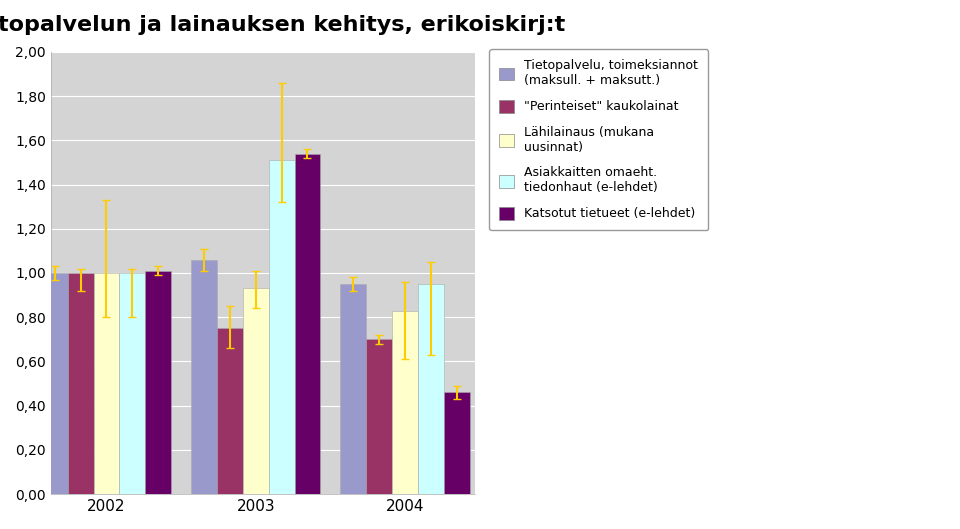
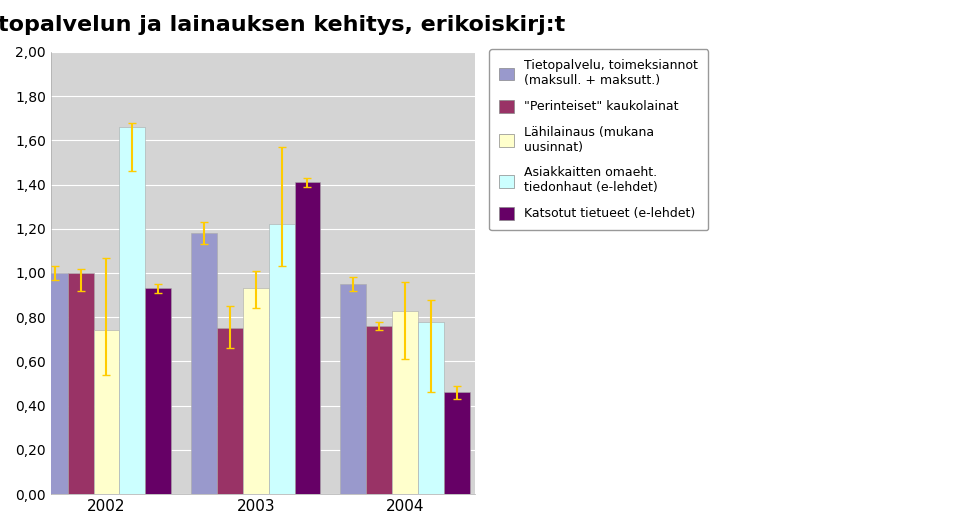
Lähilainaus (mukana uusinnat)/2002: 1,00 -> 0,74
Asiakkaitten omaeht. tiedonhaut (e-lehdet)/2002: 1,00 -> 1,66
Katsotut tietueet (e-lehdet)/2002: 1,01 -> 0,93
Tietopalvelu, toimeksiannot (maksull. + maksutt.)/2003: 1,06 -> 1,18
Asiakkaitten omaeht. tiedonhaut (e-lehdet)/2003: 1,51 -> 1,22
Katsotut tietueet (e-lehdet)/2003: 1,54 -> 1,41
"Perinteiset" kaukolainat/2004: 0,70 -> 0,76
Asiakkaitten omaeht. tiedonhaut (e-lehdet)/2004: 0,95 -> 0,78
